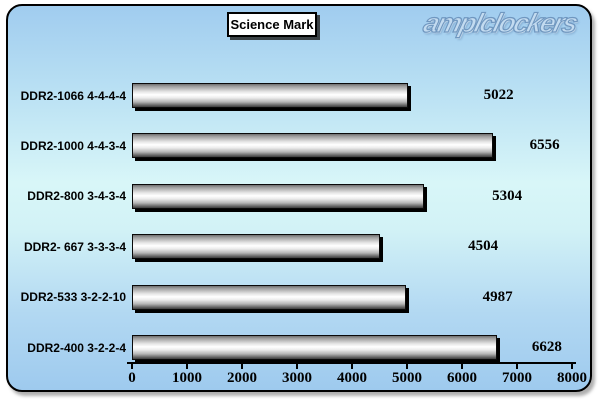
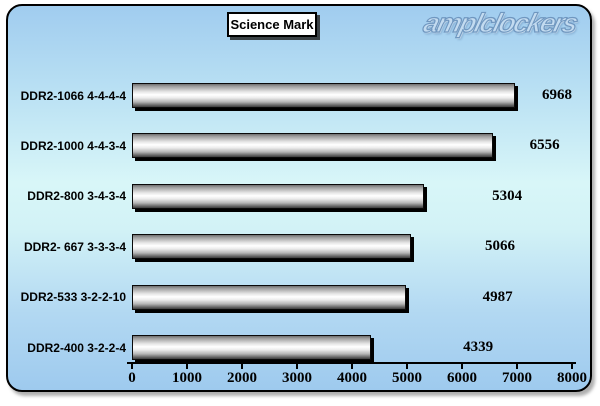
DDR2-1066 4-4-4-4: 5022 -> 6968
DDR2- 667 3-3-3-4: 4504 -> 5066
DDR2-400 3-2-2-4: 6628 -> 4339
